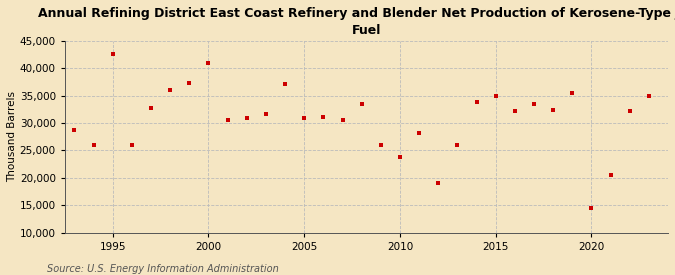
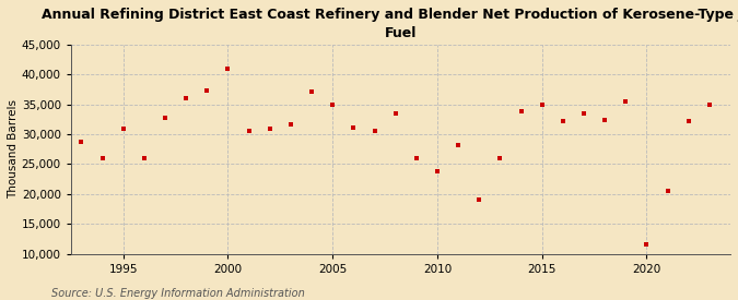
1995: 42,600 -> 31,000
2005: 31,000 -> 35,000
2020: 14,400 -> 11,500
